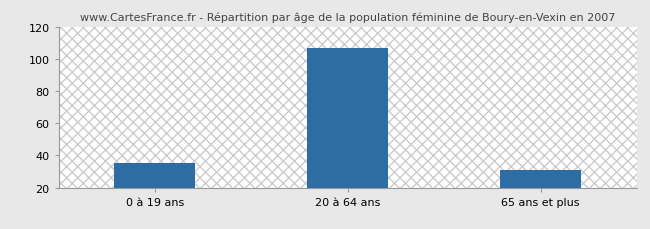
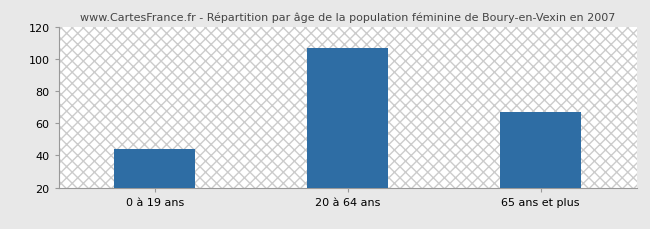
0 à 19 ans: 35 -> 44
65 ans et plus: 31 -> 67
